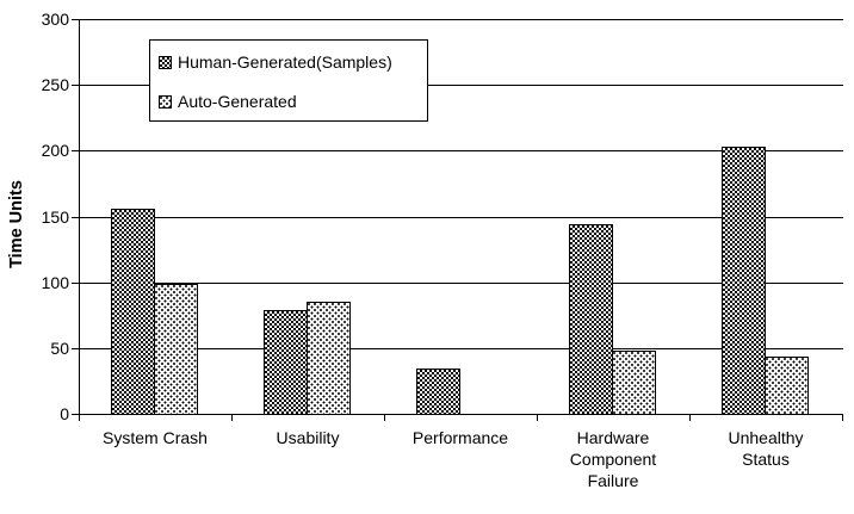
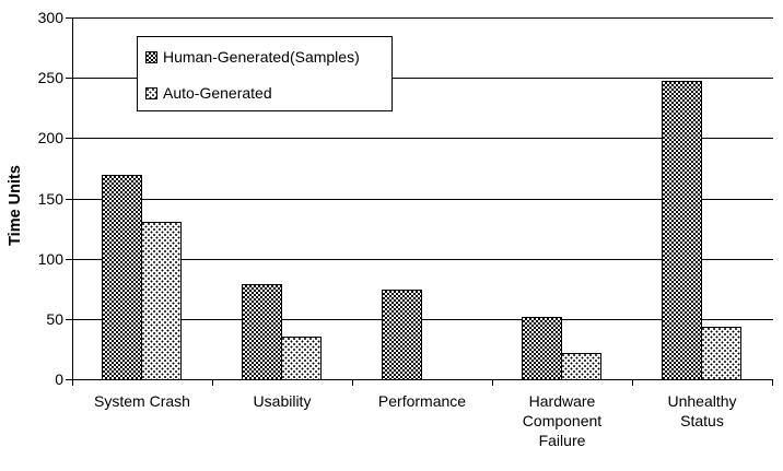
Human-Generated(Samples)/System Crash: 157 -> 170
Auto-Generated/System Crash: 100 -> 131
Auto-Generated/Usability: 86 -> 36
Human-Generated(Samples)/Performance: 35 -> 75
Human-Generated(Samples)/Hardware Component Failure: 145 -> 53
Auto-Generated/Hardware Component Failure: 49 -> 23
Human-Generated(Samples)/Unhealthy Status: 204 -> 248
